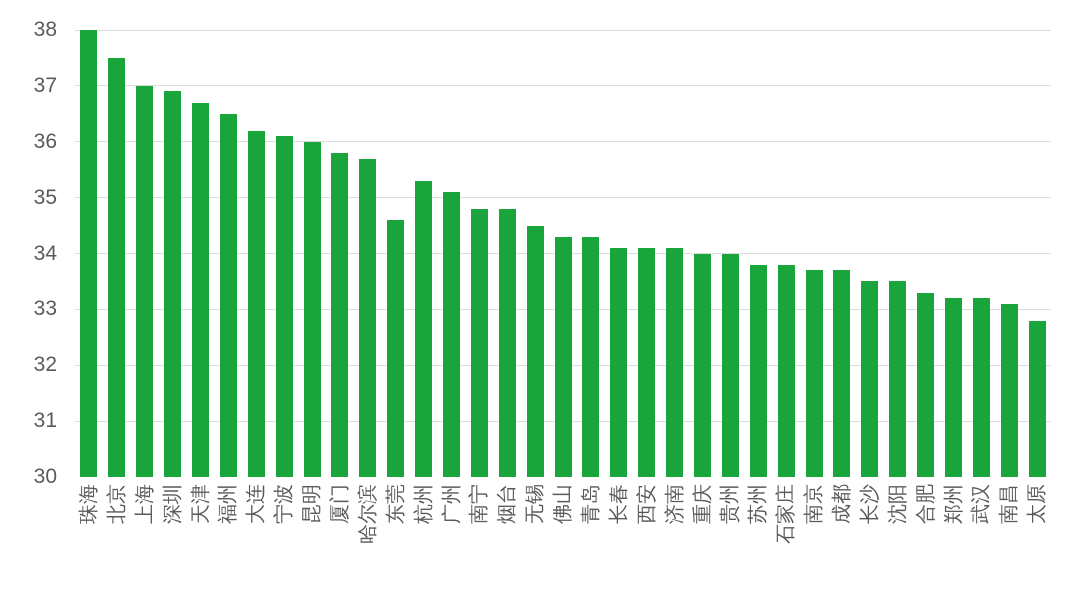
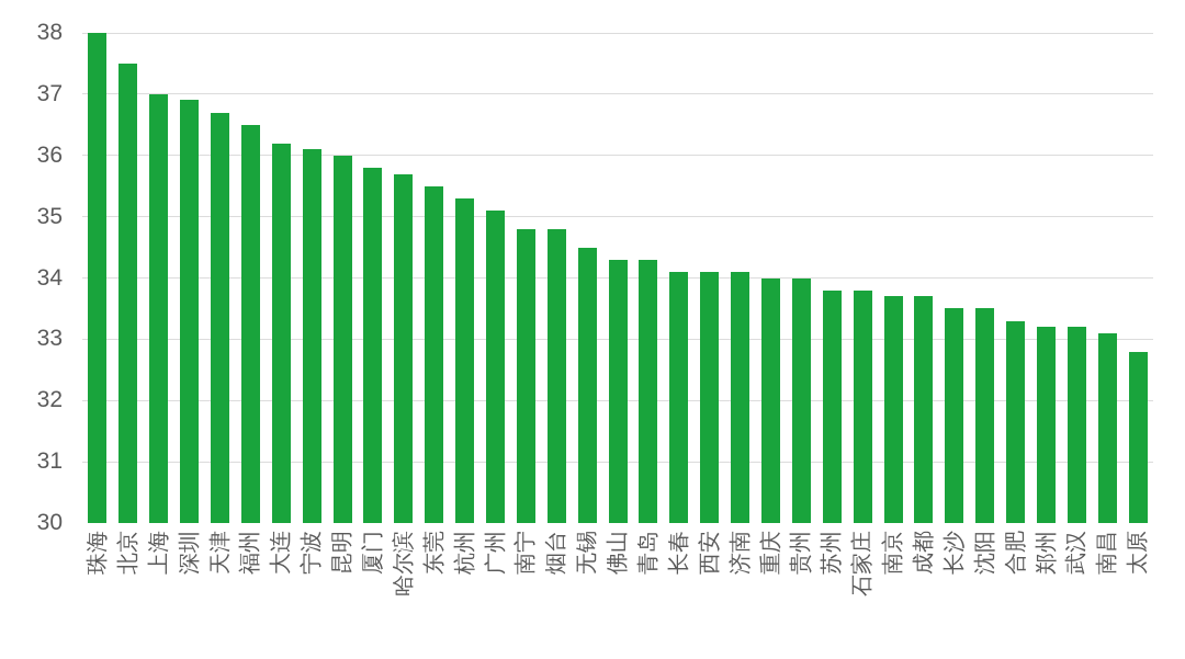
东莞: 34.6 -> 35.5
